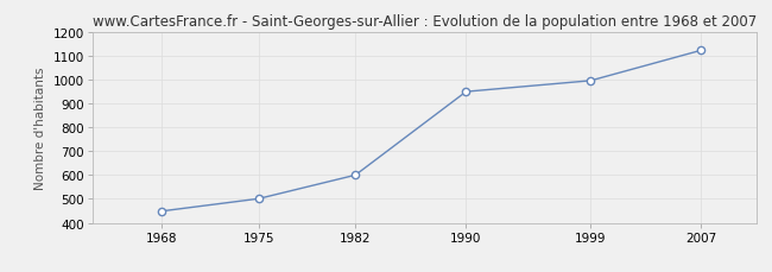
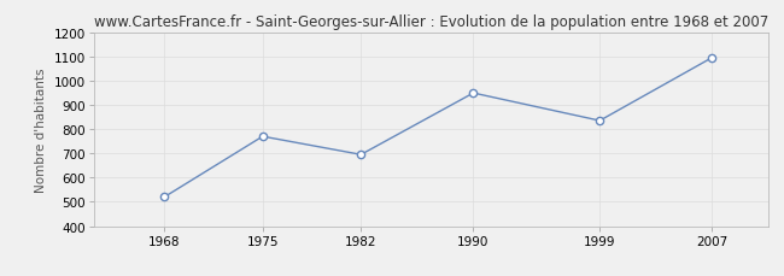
1968: 449 -> 520
1975: 501 -> 770
1982: 600 -> 695
1999: 995 -> 835
2007: 1122 -> 1095
